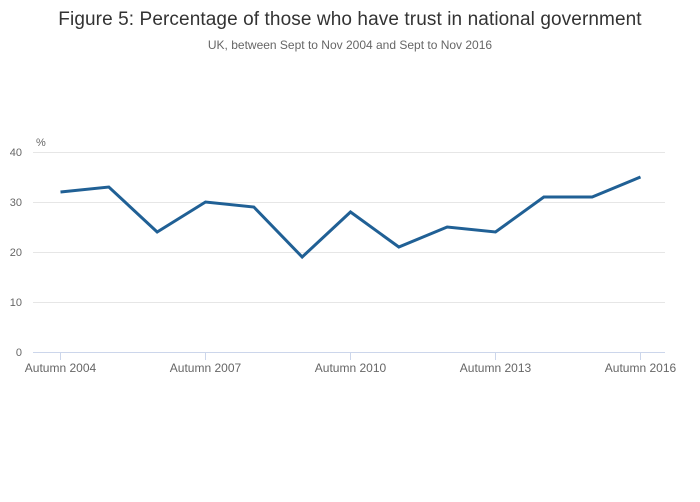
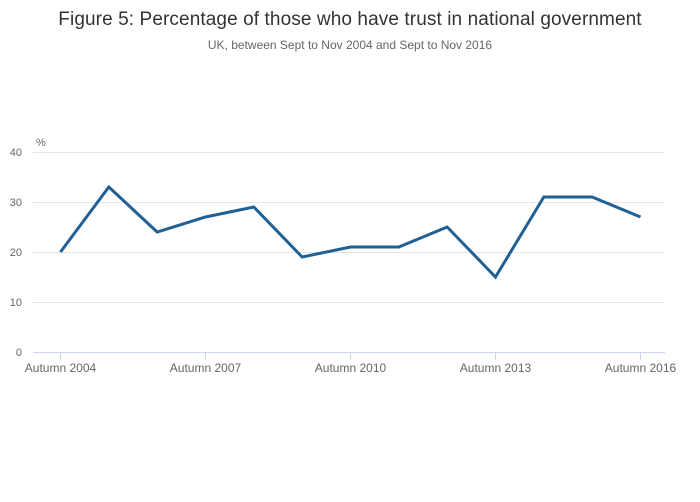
Autumn 2004: 32 -> 20
Autumn 2007: 30 -> 27
Autumn 2010: 28 -> 21
Autumn 2013: 24 -> 15
Autumn 2016: 35 -> 27
